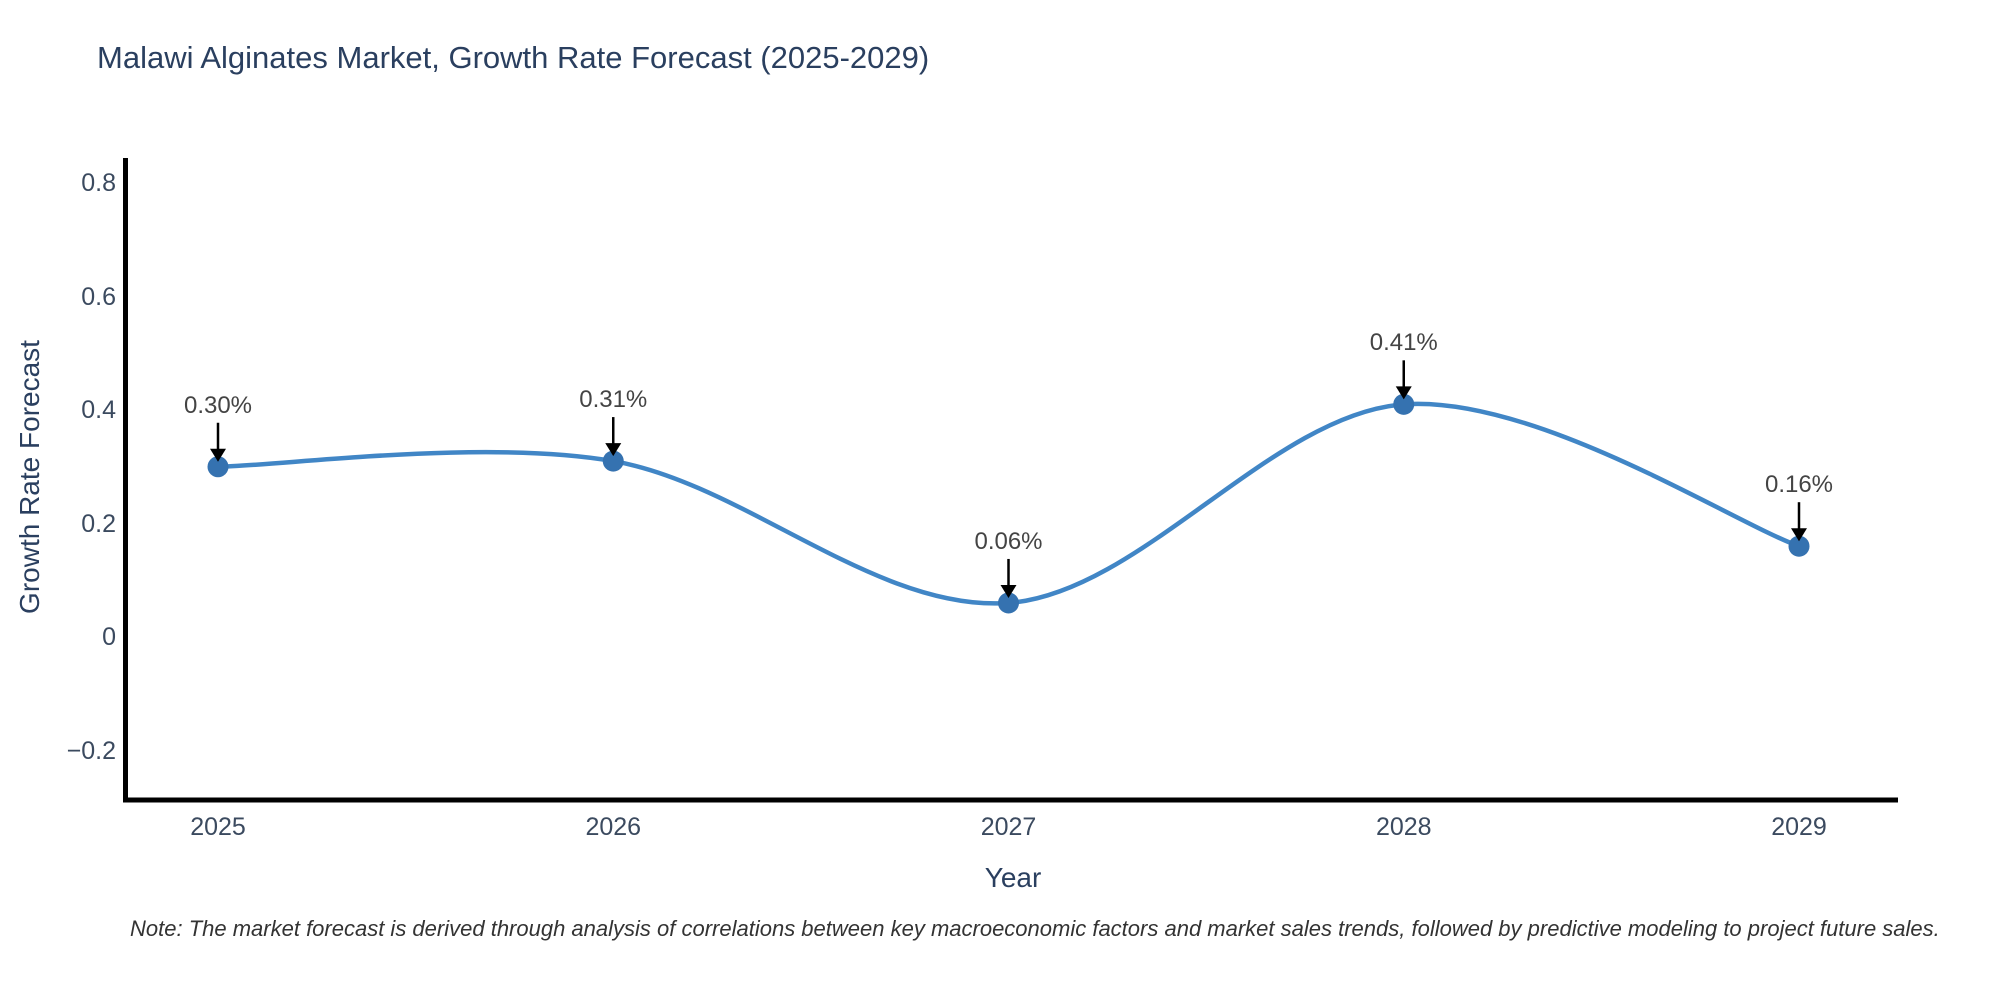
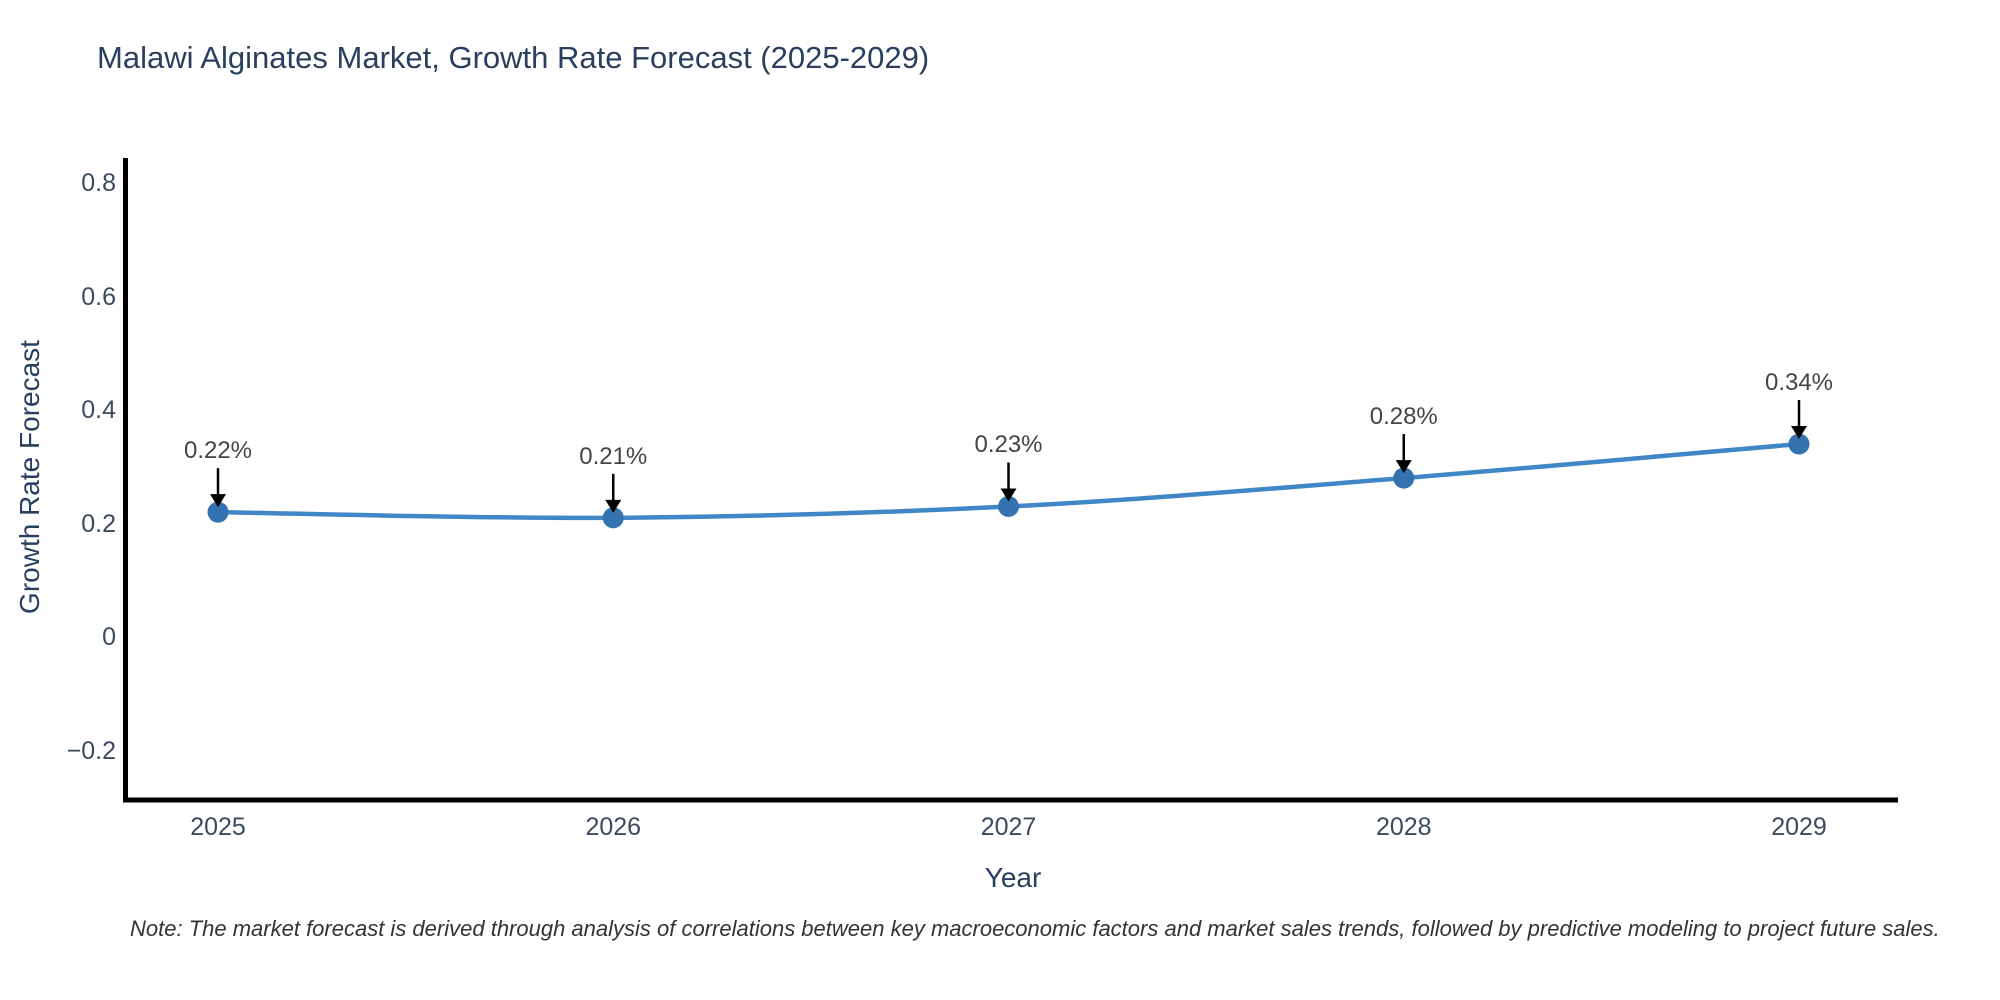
2025: 0.30% -> 0.22%
2026: 0.31% -> 0.21%
2027: 0.06% -> 0.23%
2028: 0.41% -> 0.28%
2029: 0.16% -> 0.34%
